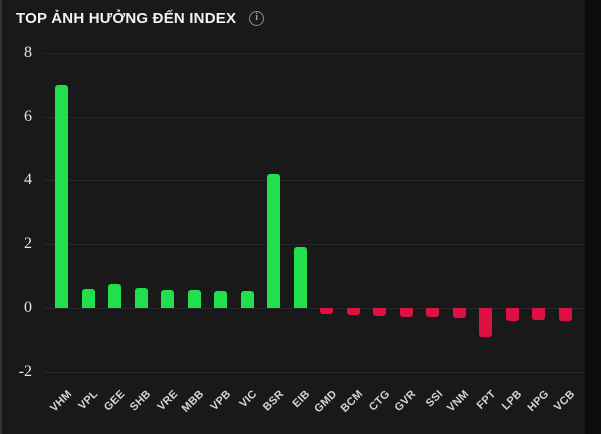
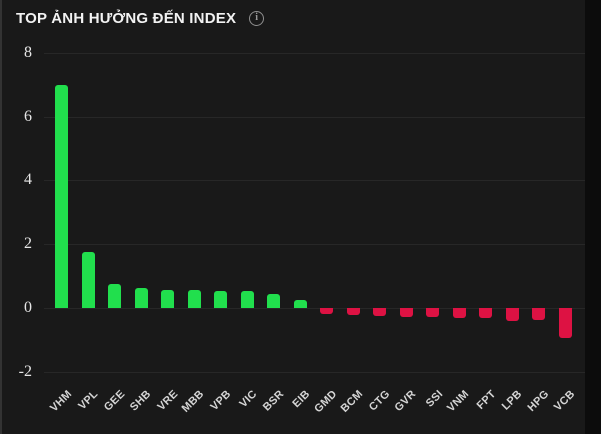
VPL: 0.6 -> 1.8
BSR: 4.2 -> 0.5
EIB: 1.9 -> 0.2
FPT: -0.9 -> -0.3
VCB: -0.4 -> -0.9
